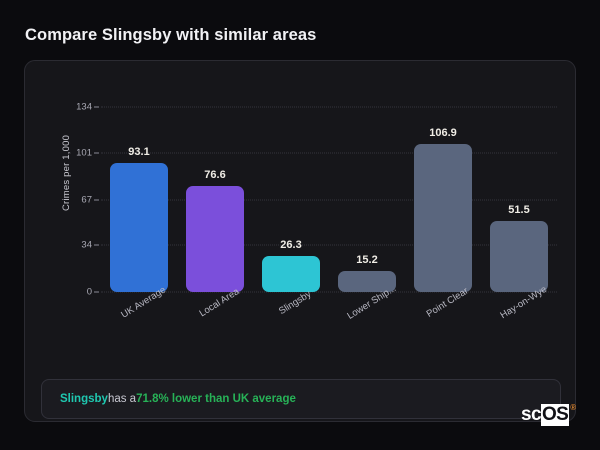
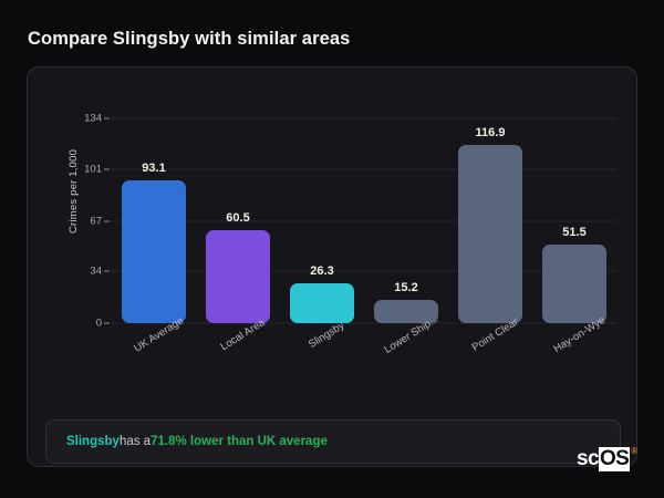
Local Area: 76.6 -> 60.5
Point Clear: 106.9 -> 116.9
